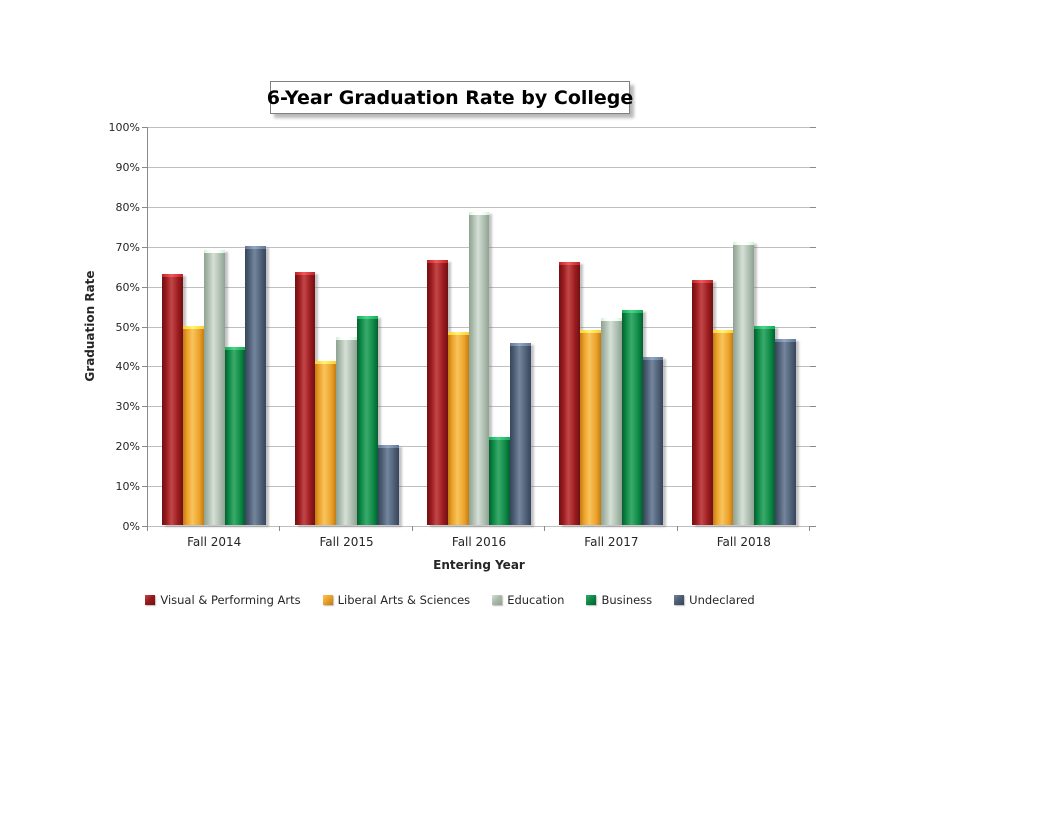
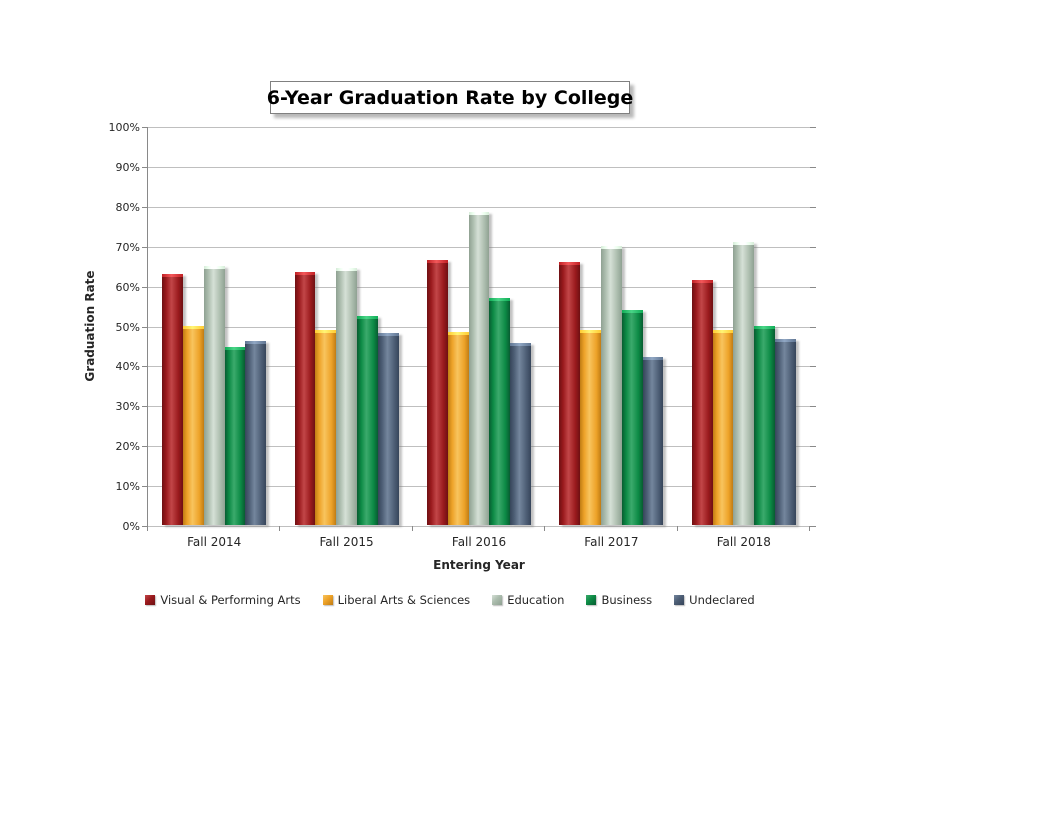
Education/Fall 2014: 69% -> 65%
Undeclared/Fall 2014: 70% -> 46%
Liberal Arts & Sciences/Fall 2015: 41% -> 49%
Education/Fall 2015: 47% -> 64%
Undeclared/Fall 2015: 20% -> 48%
Business/Fall 2016: 22% -> 57%
Education/Fall 2017: 52% -> 70%
